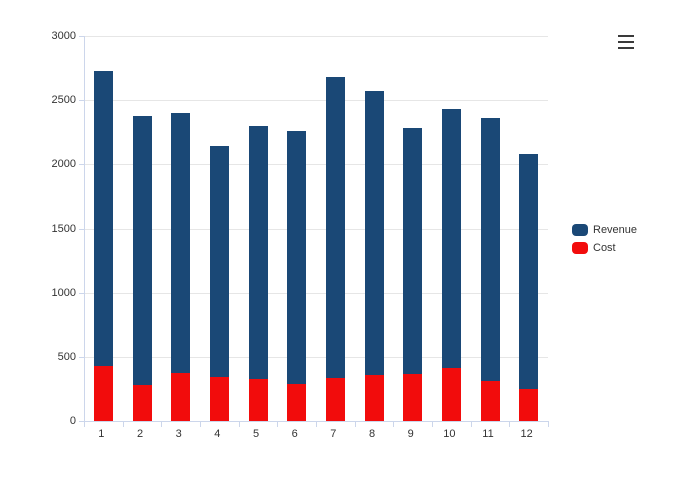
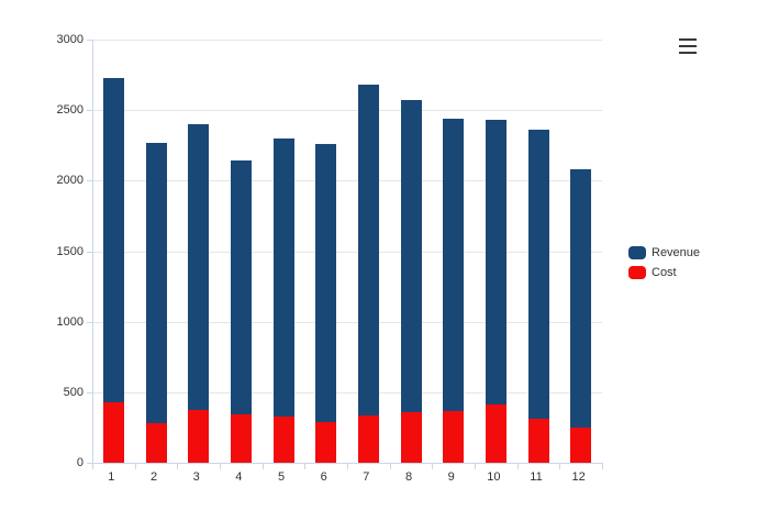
Revenue/2: 2380 -> 2270
Revenue/9: 2280 -> 2440
